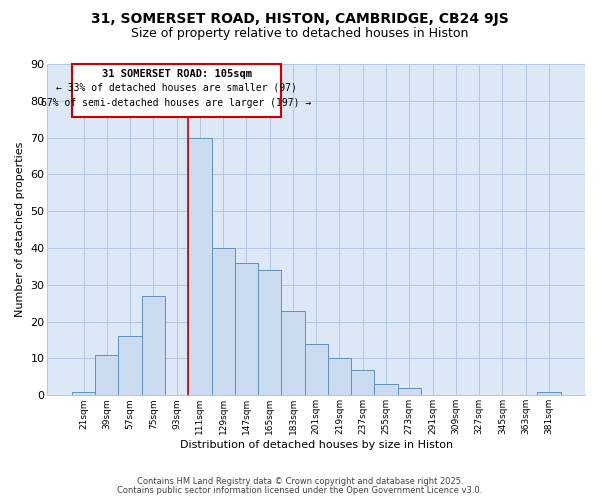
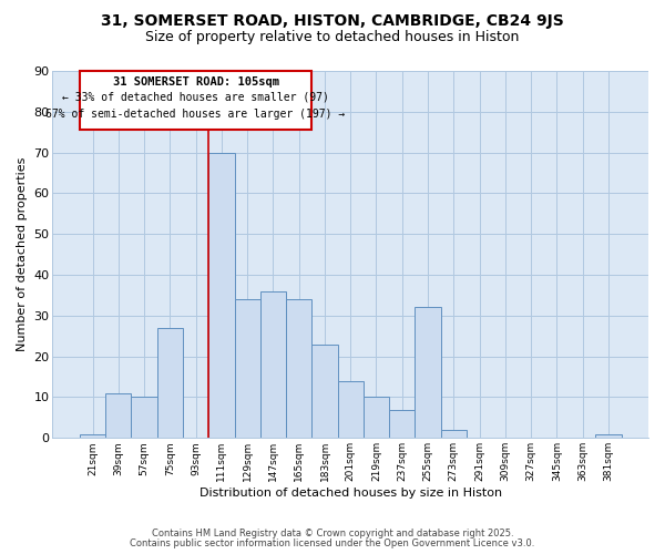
57sqm: 16 -> 10
129sqm: 40 -> 34
255sqm: 3 -> 32
